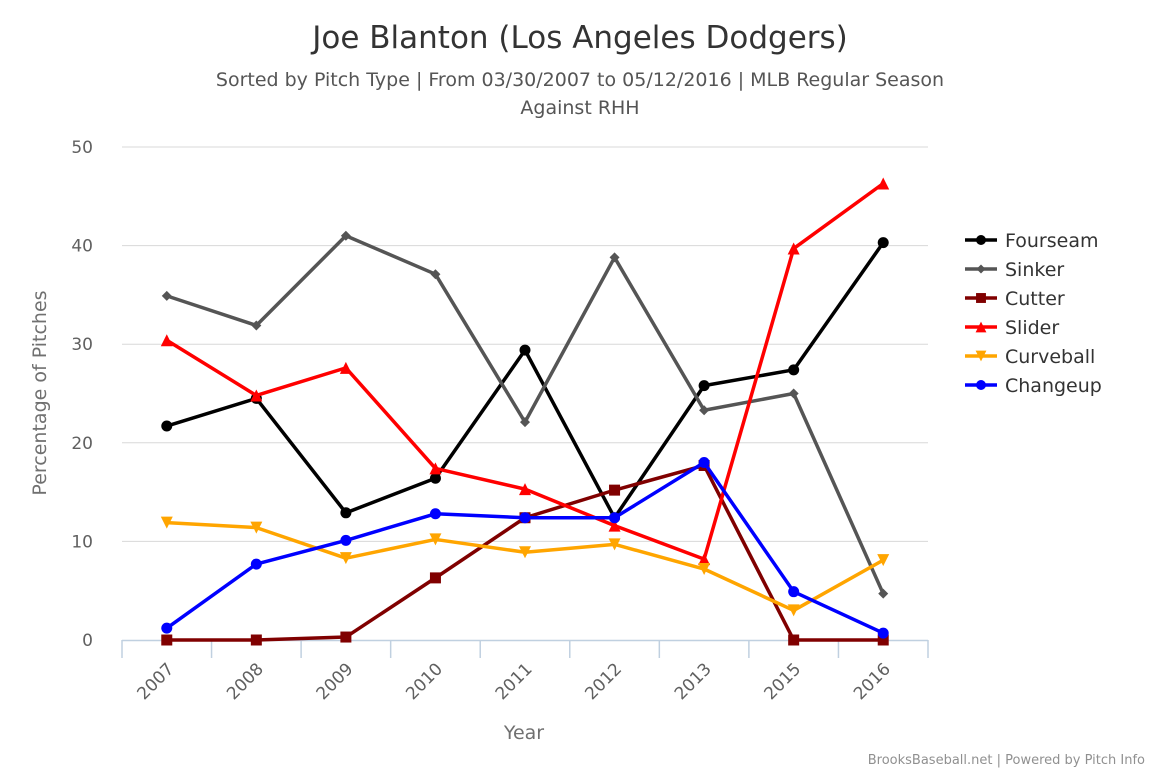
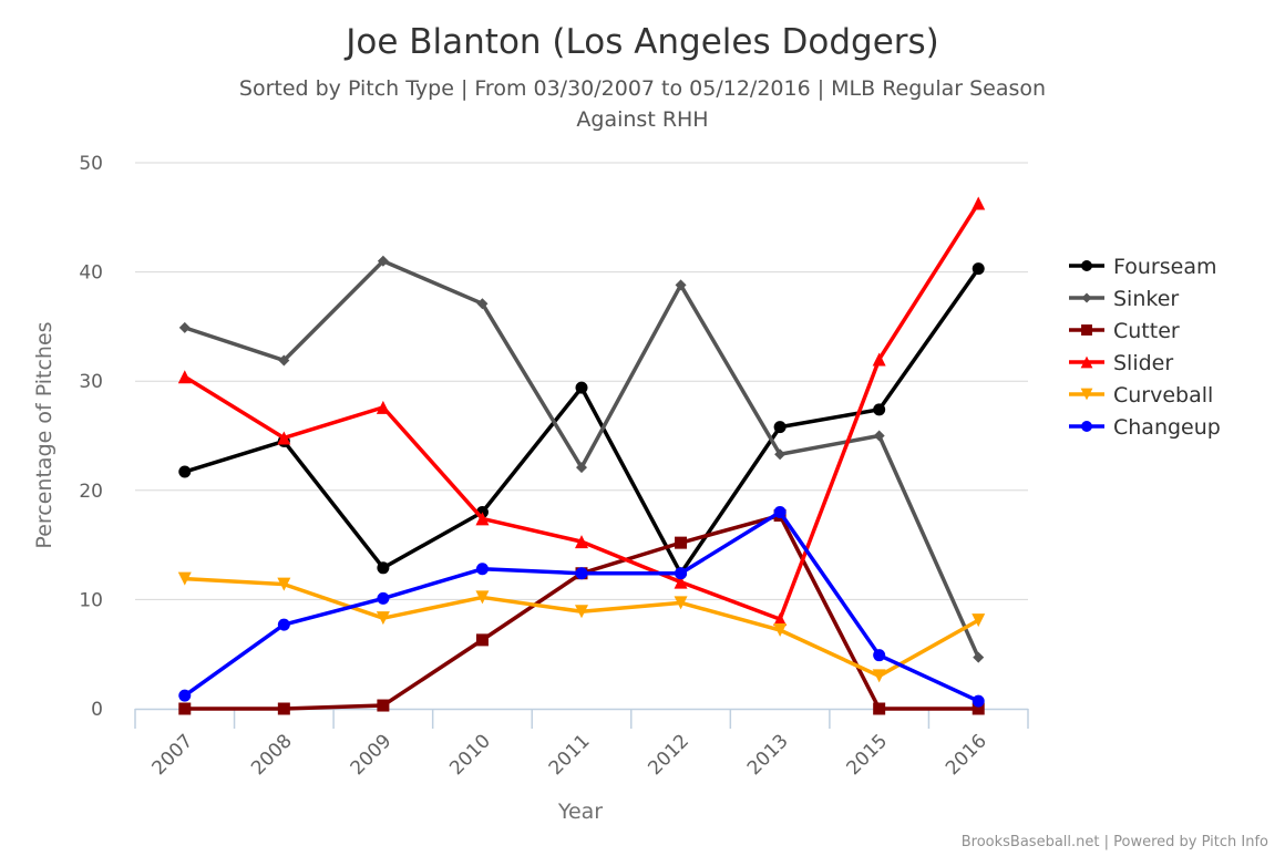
Fourseam/2010: 16 -> 18
Slider/2015: 40 -> 32
